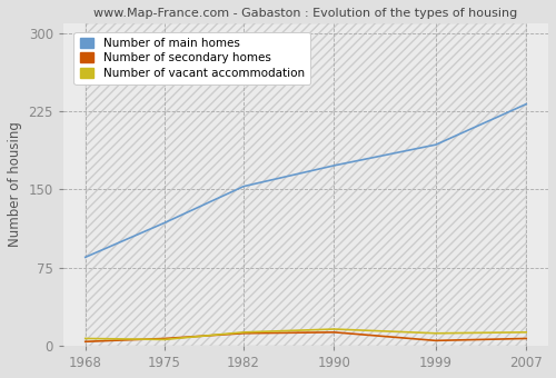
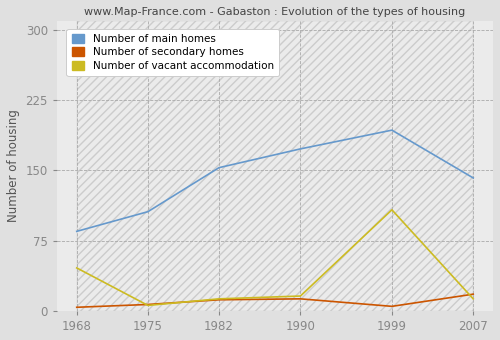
Number of vacant accommodation/1968: 7 -> 46
Number of main homes/1975: 118 -> 106
Number of vacant accommodation/1999: 12 -> 108
Number of main homes/2007: 232 -> 142
Number of secondary homes/2007: 7 -> 18
